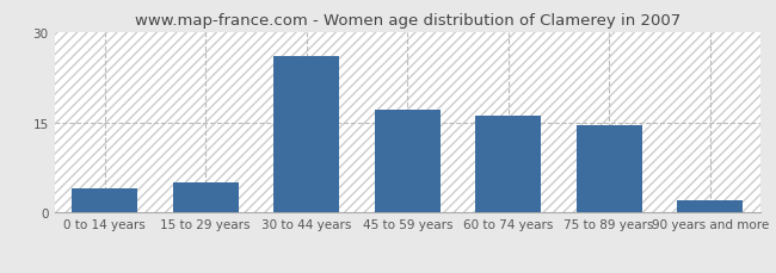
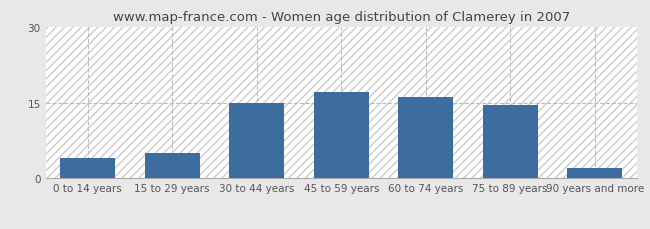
30 to 44 years: 26.0 -> 15.0
